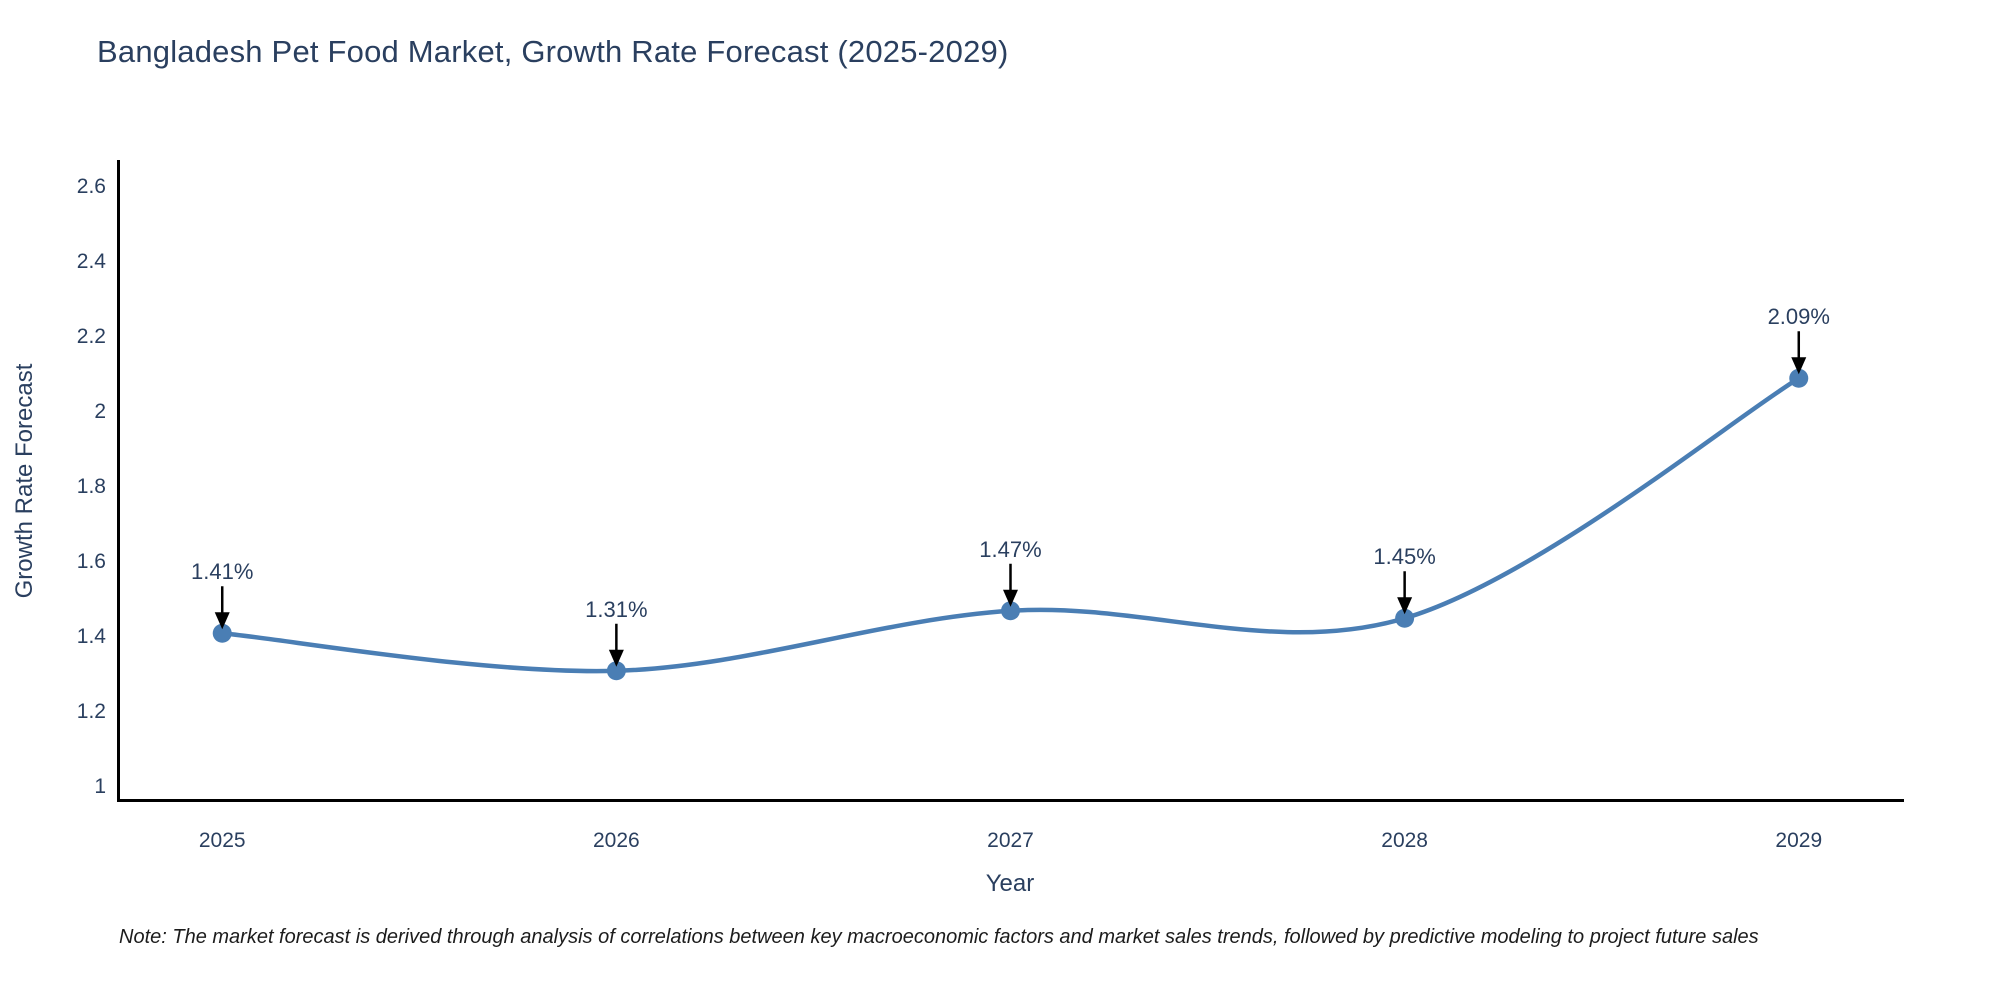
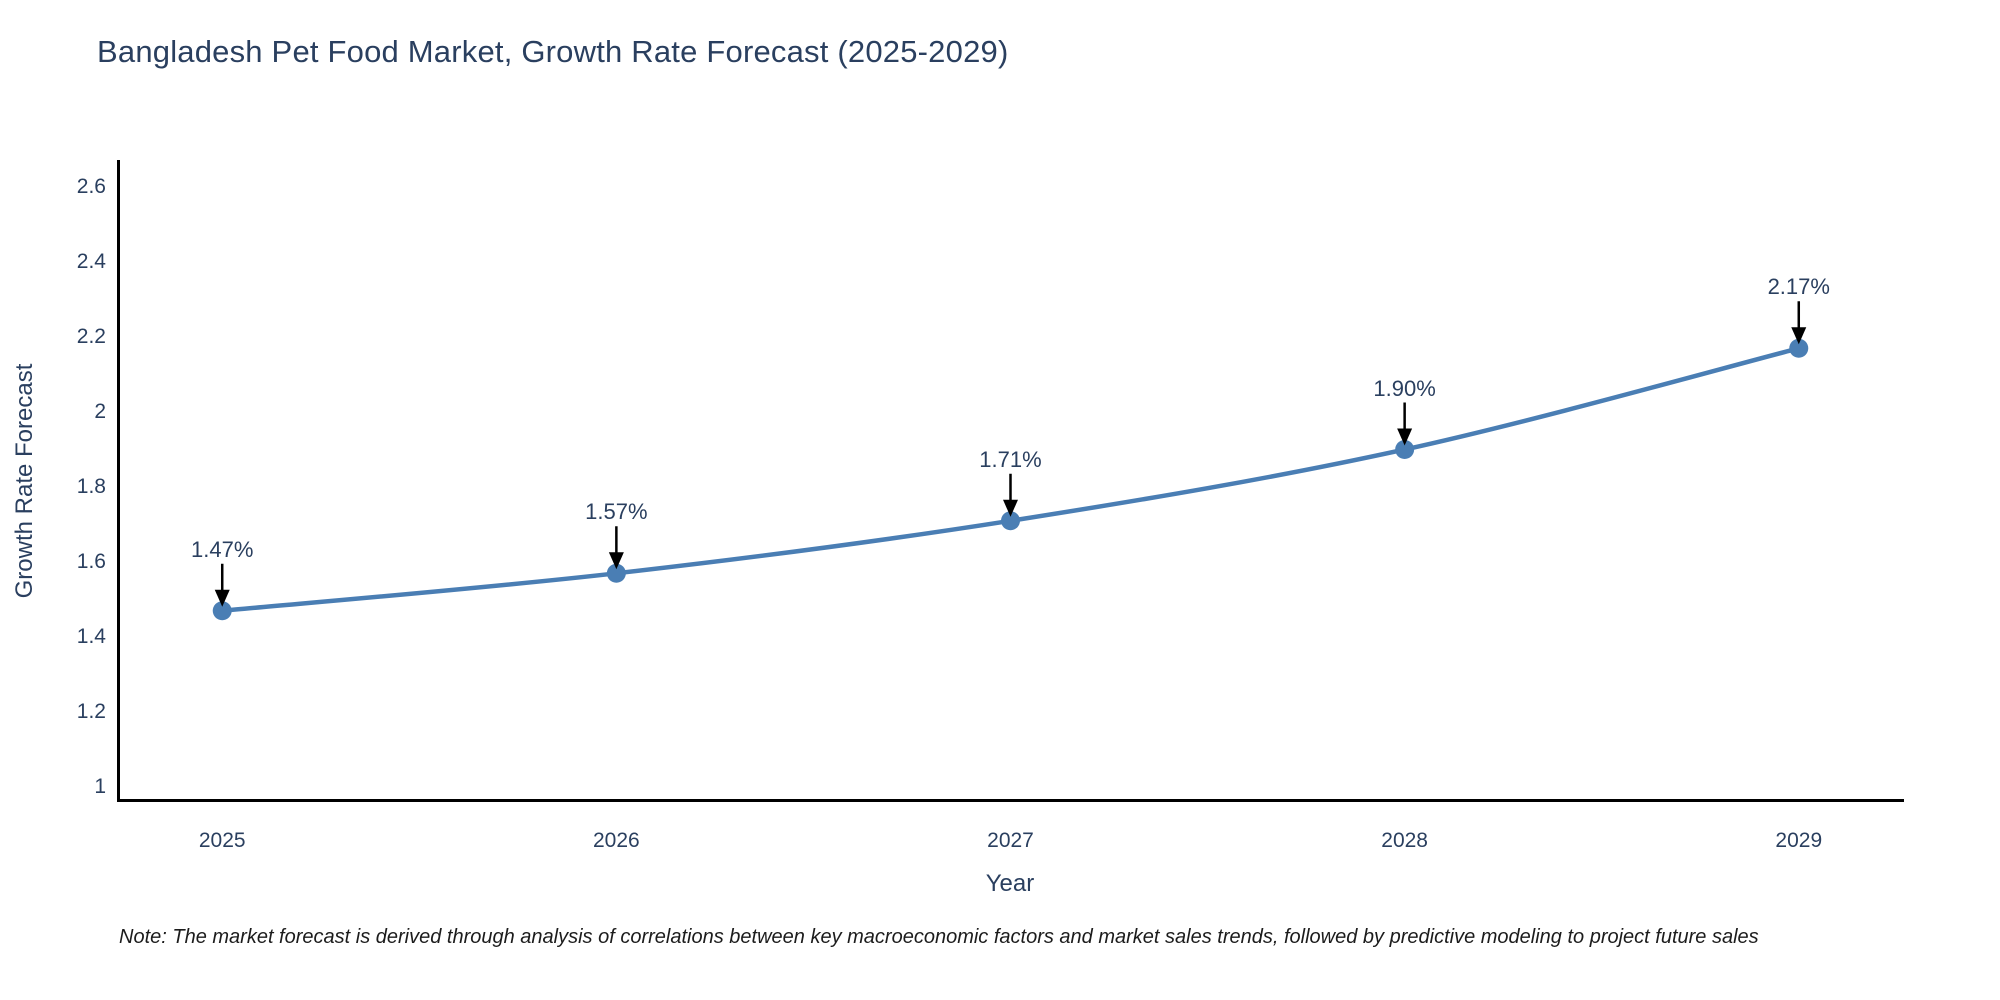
2025: 1.41% -> 1.47%
2026: 1.31% -> 1.57%
2027: 1.47% -> 1.71%
2028: 1.45% -> 1.90%
2029: 2.09% -> 2.17%
